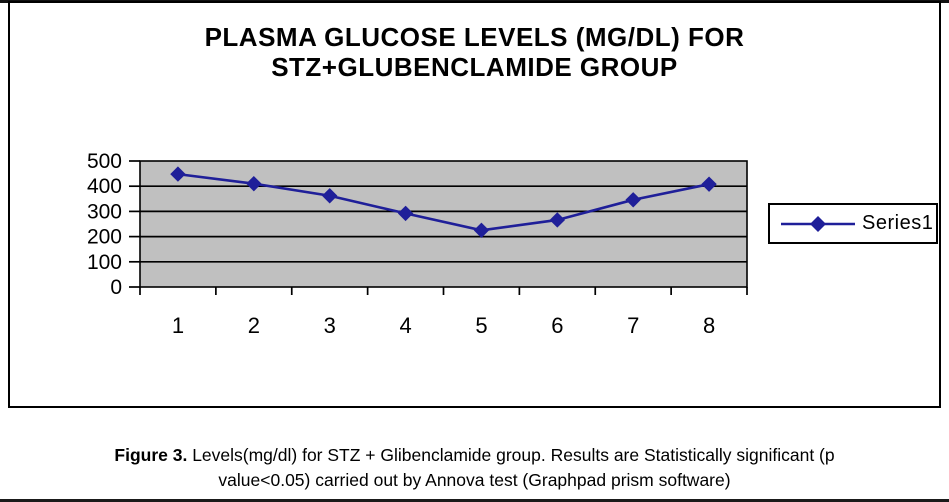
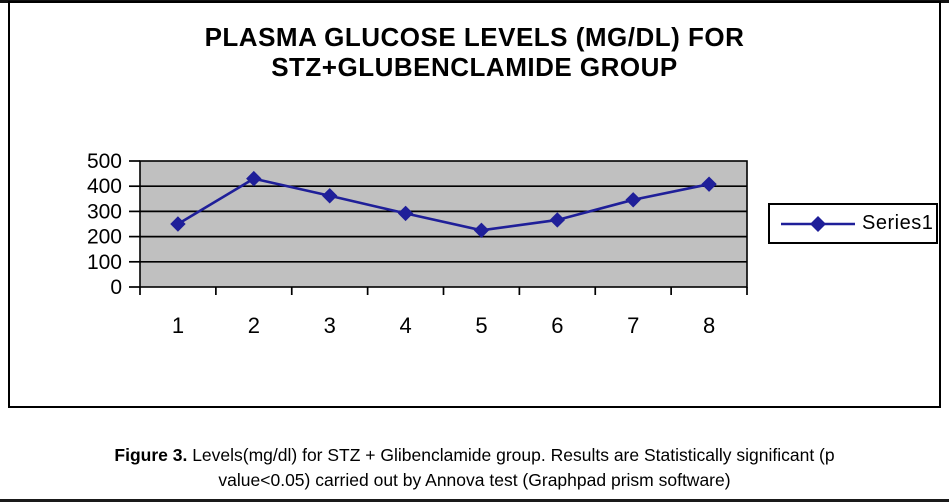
1: 450 -> 250
2: 410 -> 430
